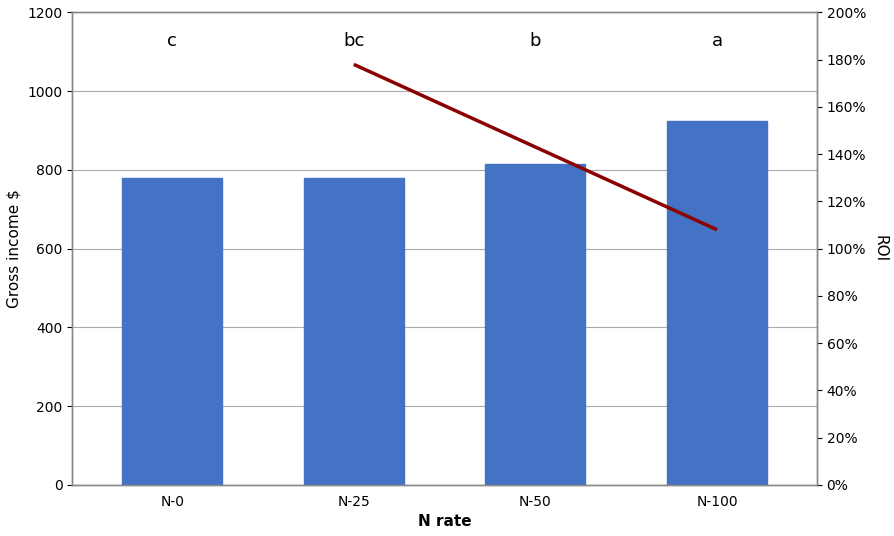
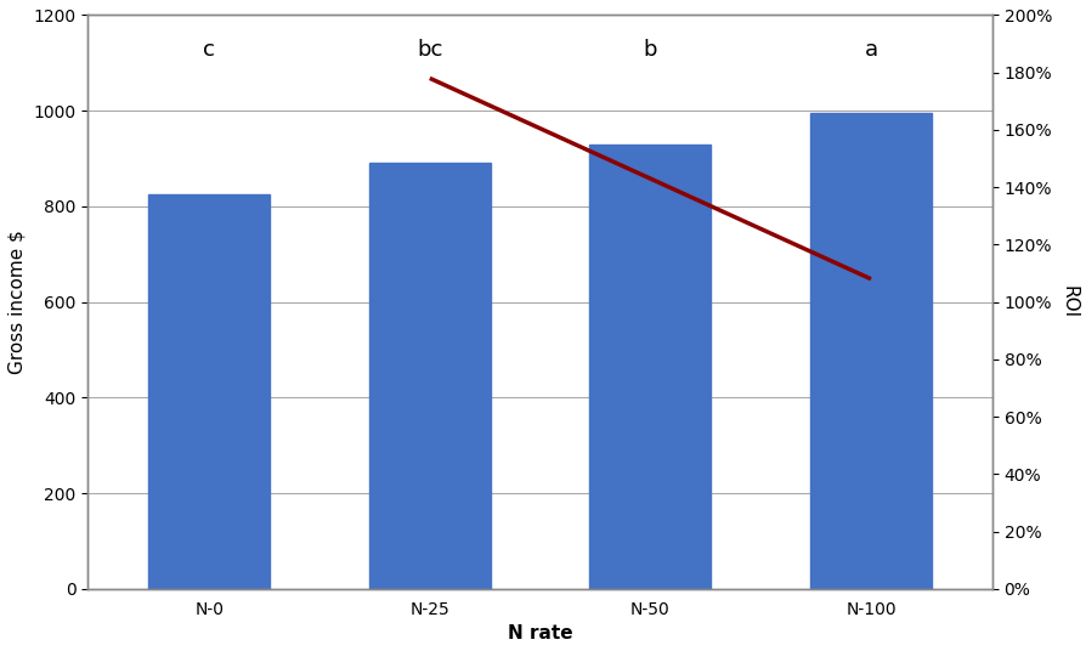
N-0: 780 -> 825
N-25: 780 -> 890
N-50: 815 -> 930
N-100: 925 -> 995
